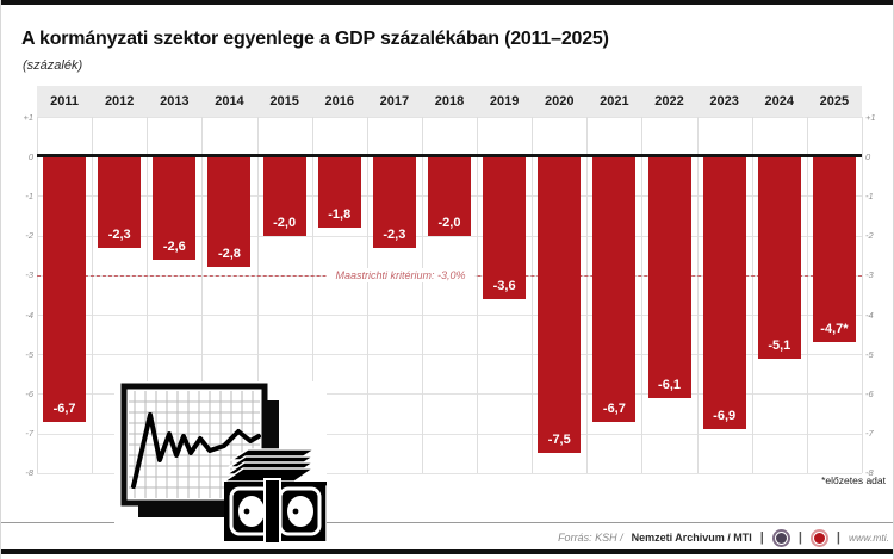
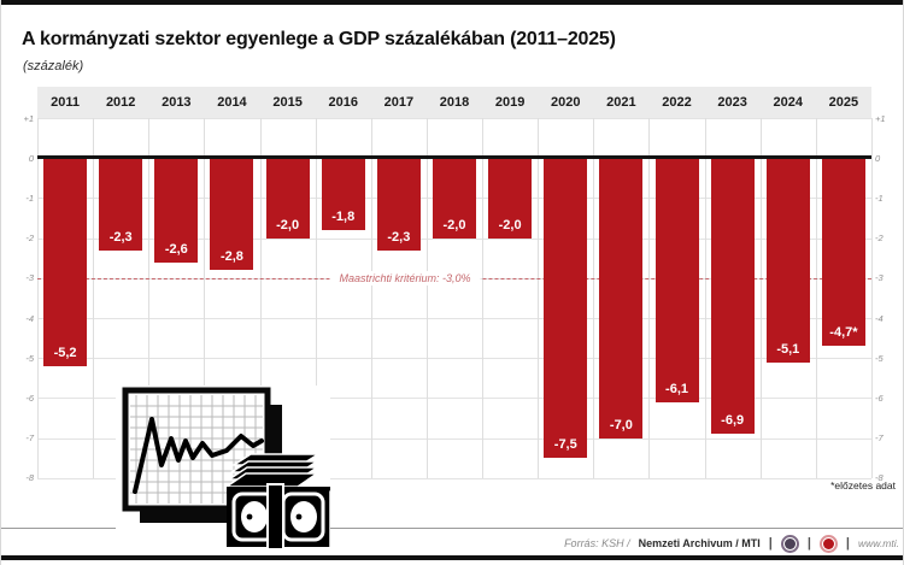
2011: -6,7 -> -5,2
2019: -3,6 -> -2,0
2021: -6,7 -> -7,0
